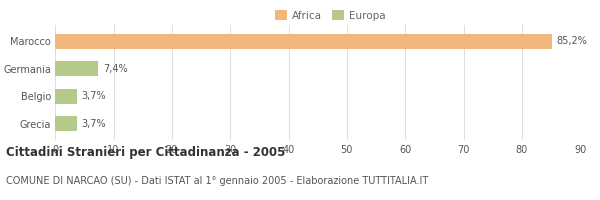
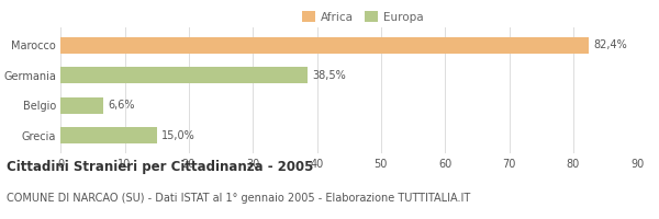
Marocco: 85,2% -> 82,4%
Germania: 7,4% -> 38,5%
Belgio: 3,7% -> 6,6%
Grecia: 3,7% -> 15,0%
